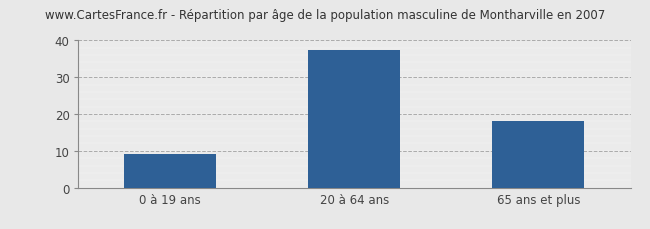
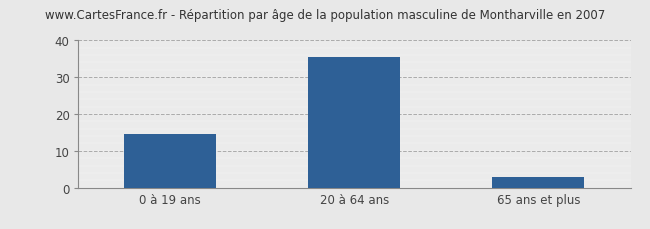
0 à 19 ans: 9.0 -> 14.5
20 à 64 ans: 37.5 -> 35.5
65 ans et plus: 18.0 -> 3.0
